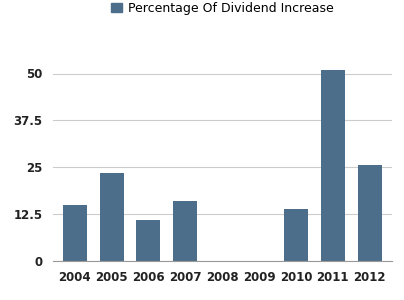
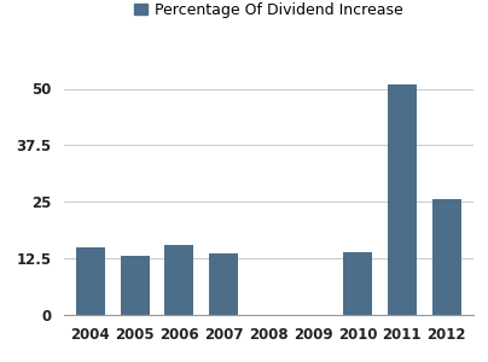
2005: 23.5 -> 13.0
2006: 11.0 -> 15.5
2007: 16.0 -> 13.5
